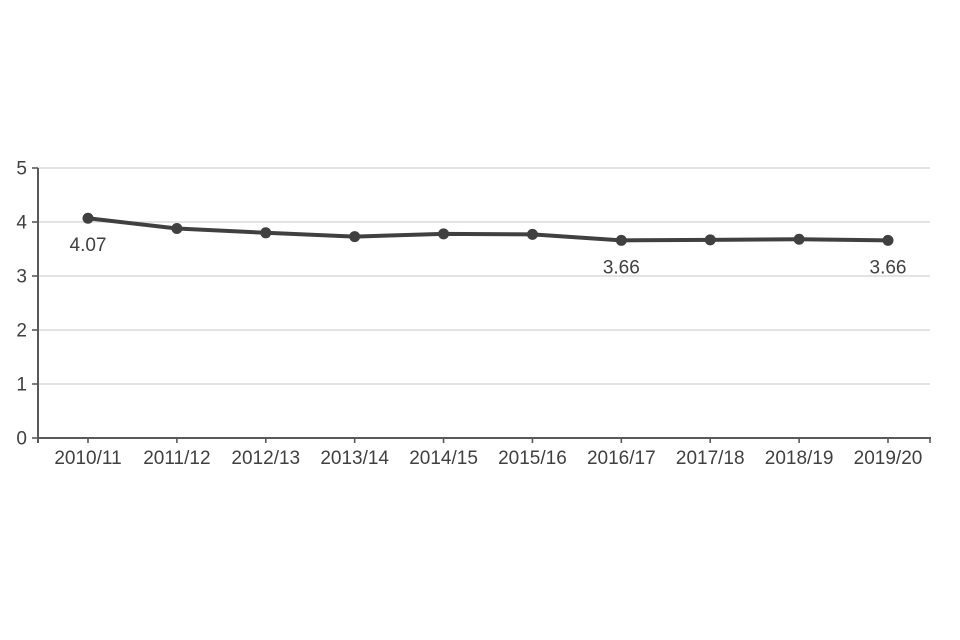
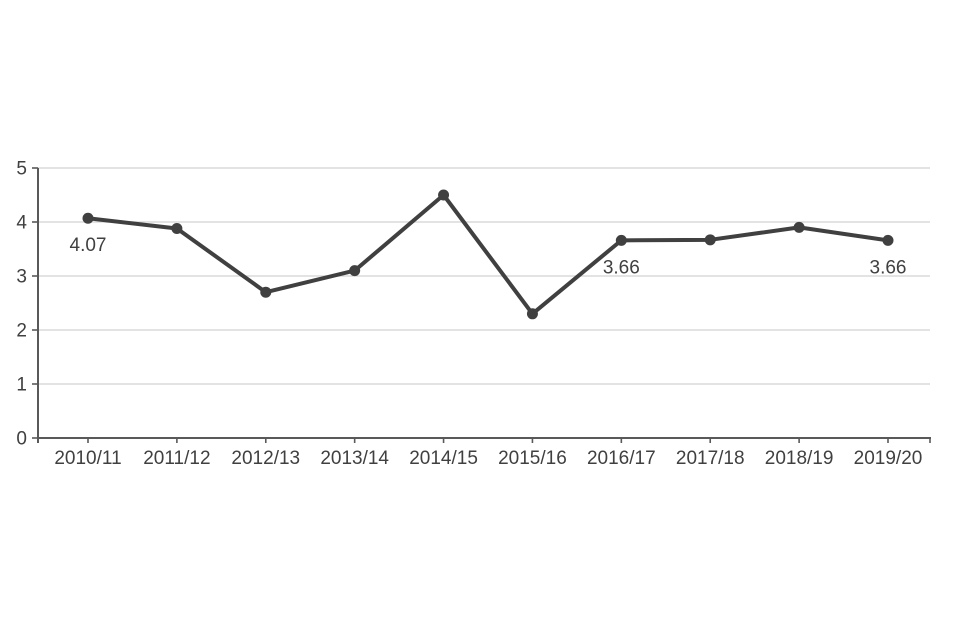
2012/13: 3.8 -> 2.7
2013/14: 3.7 -> 3.1
2014/15: 3.8 -> 4.5
2015/16: 3.8 -> 2.3
2018/19: 3.7 -> 3.9
